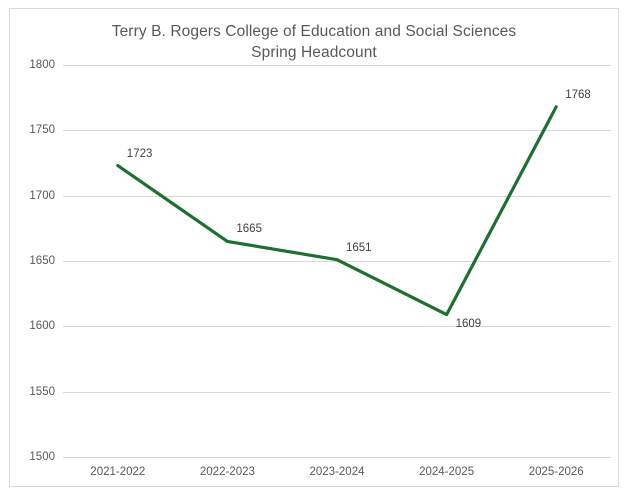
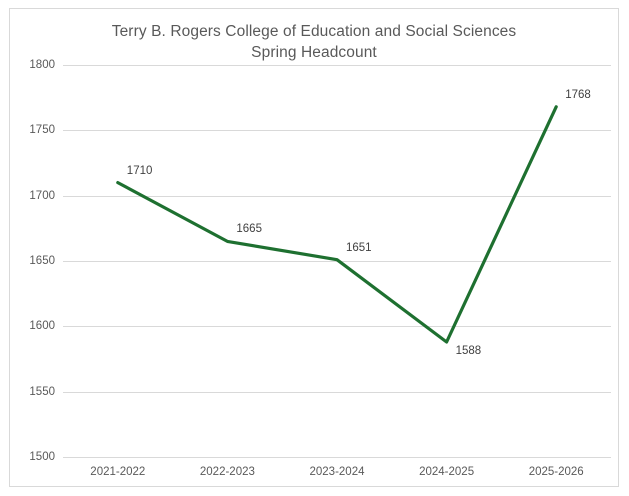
2021-2022: 1723 -> 1710
2024-2025: 1609 -> 1588
